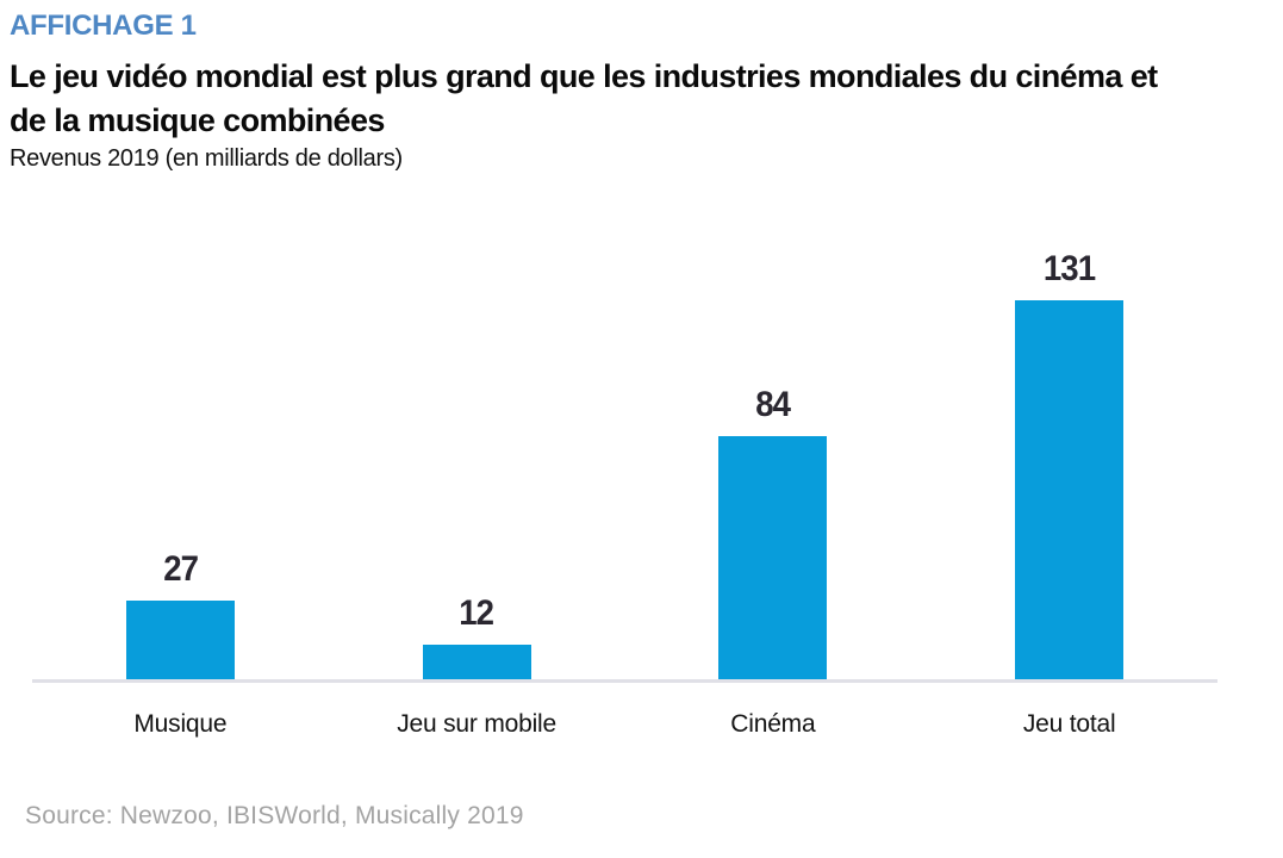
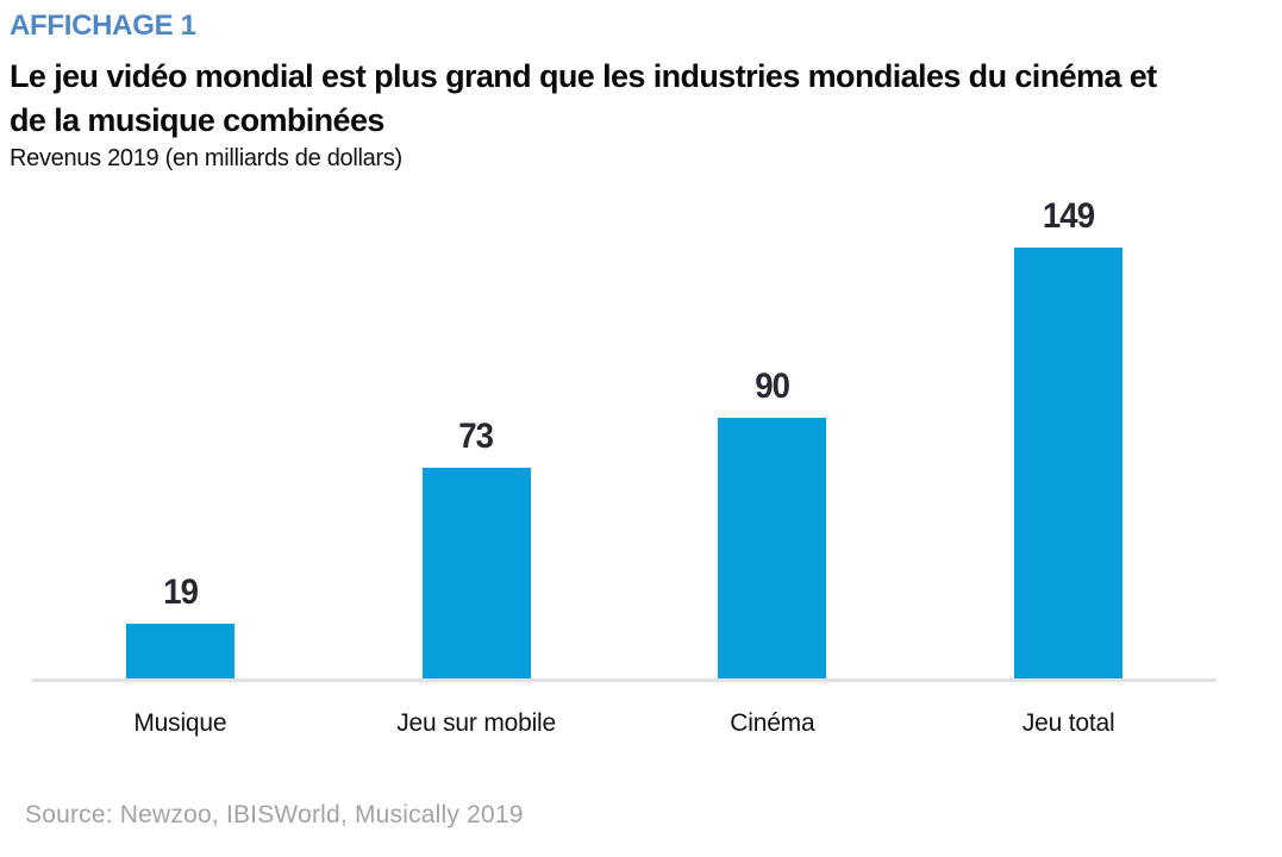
Musique: 27 -> 19
Jeu sur mobile: 12 -> 73
Cinéma: 84 -> 90
Jeu total: 131 -> 149
